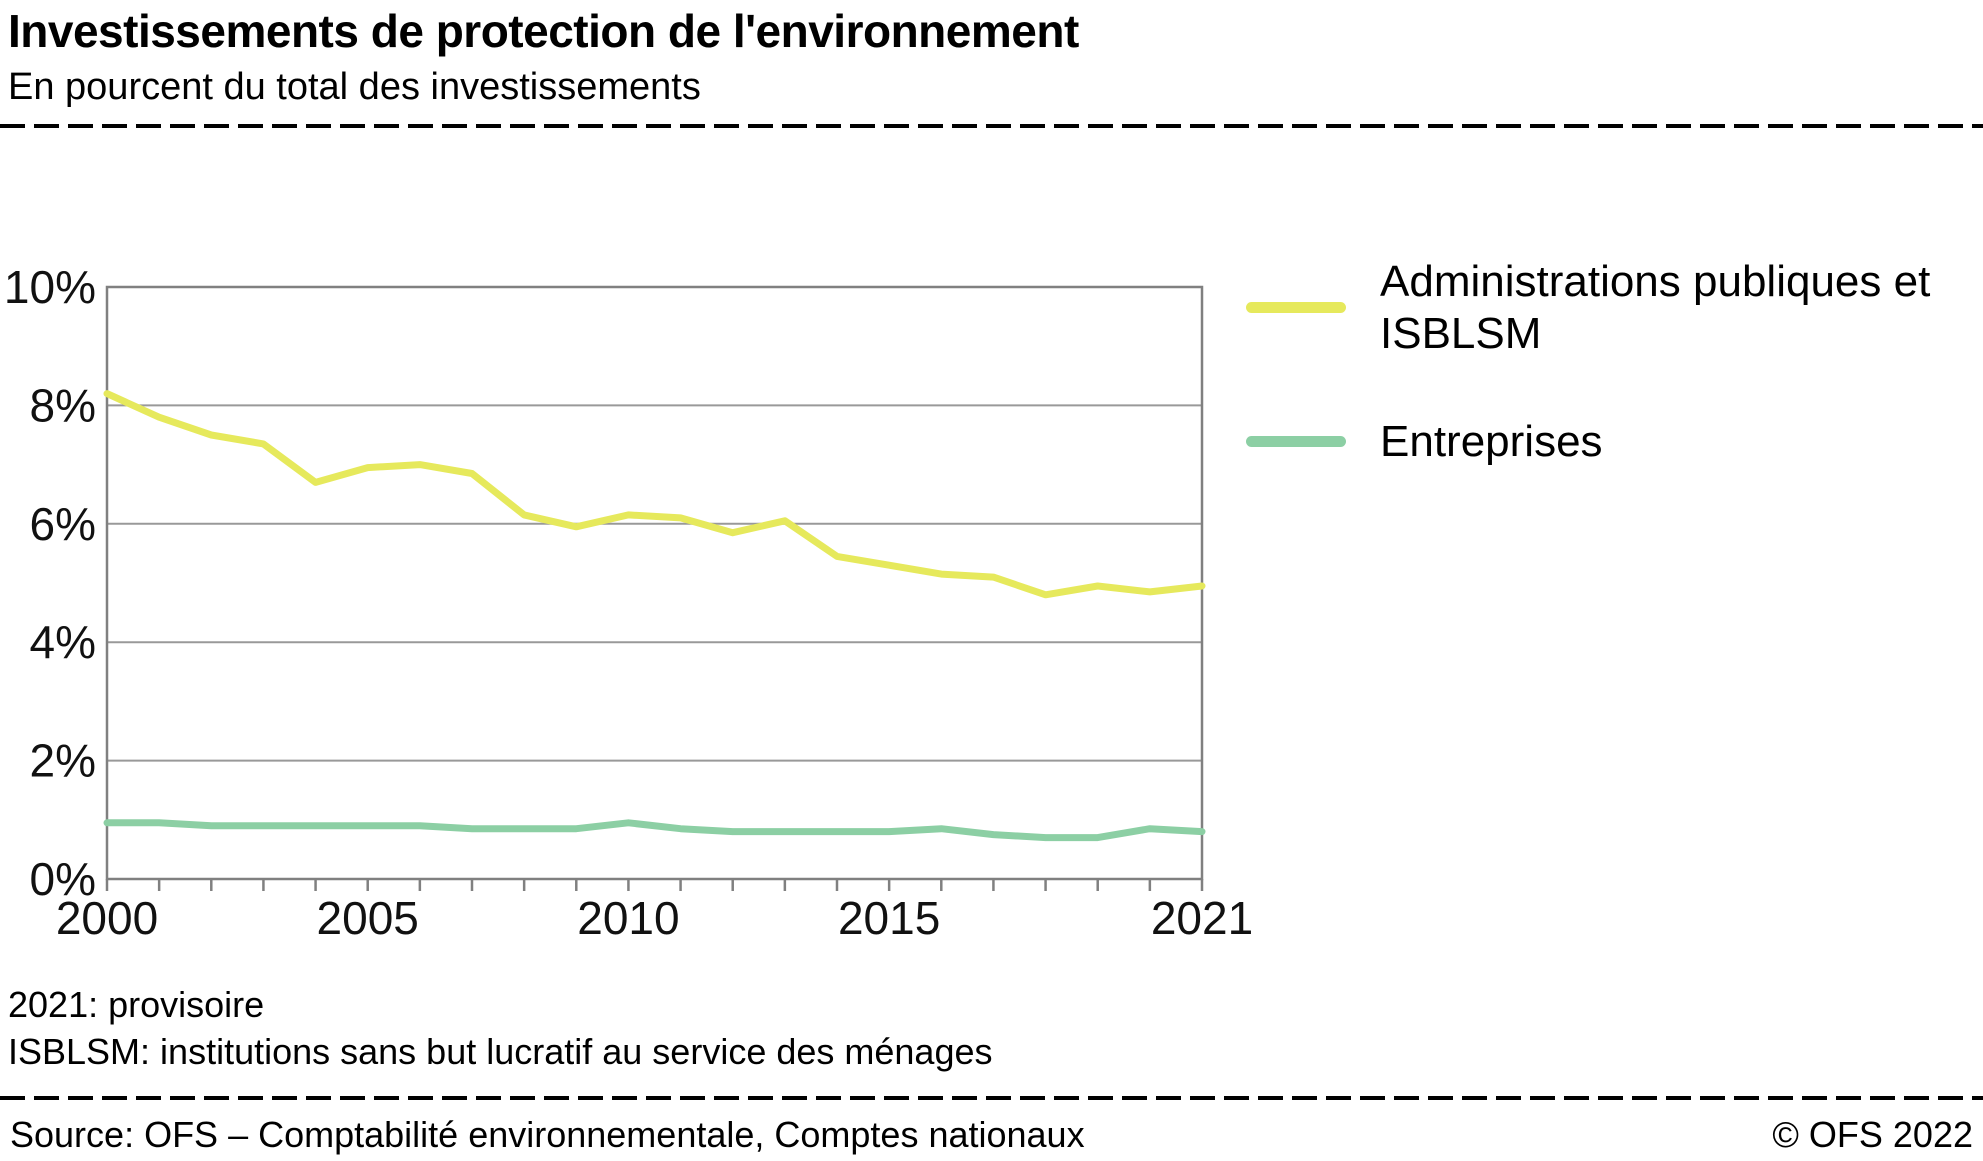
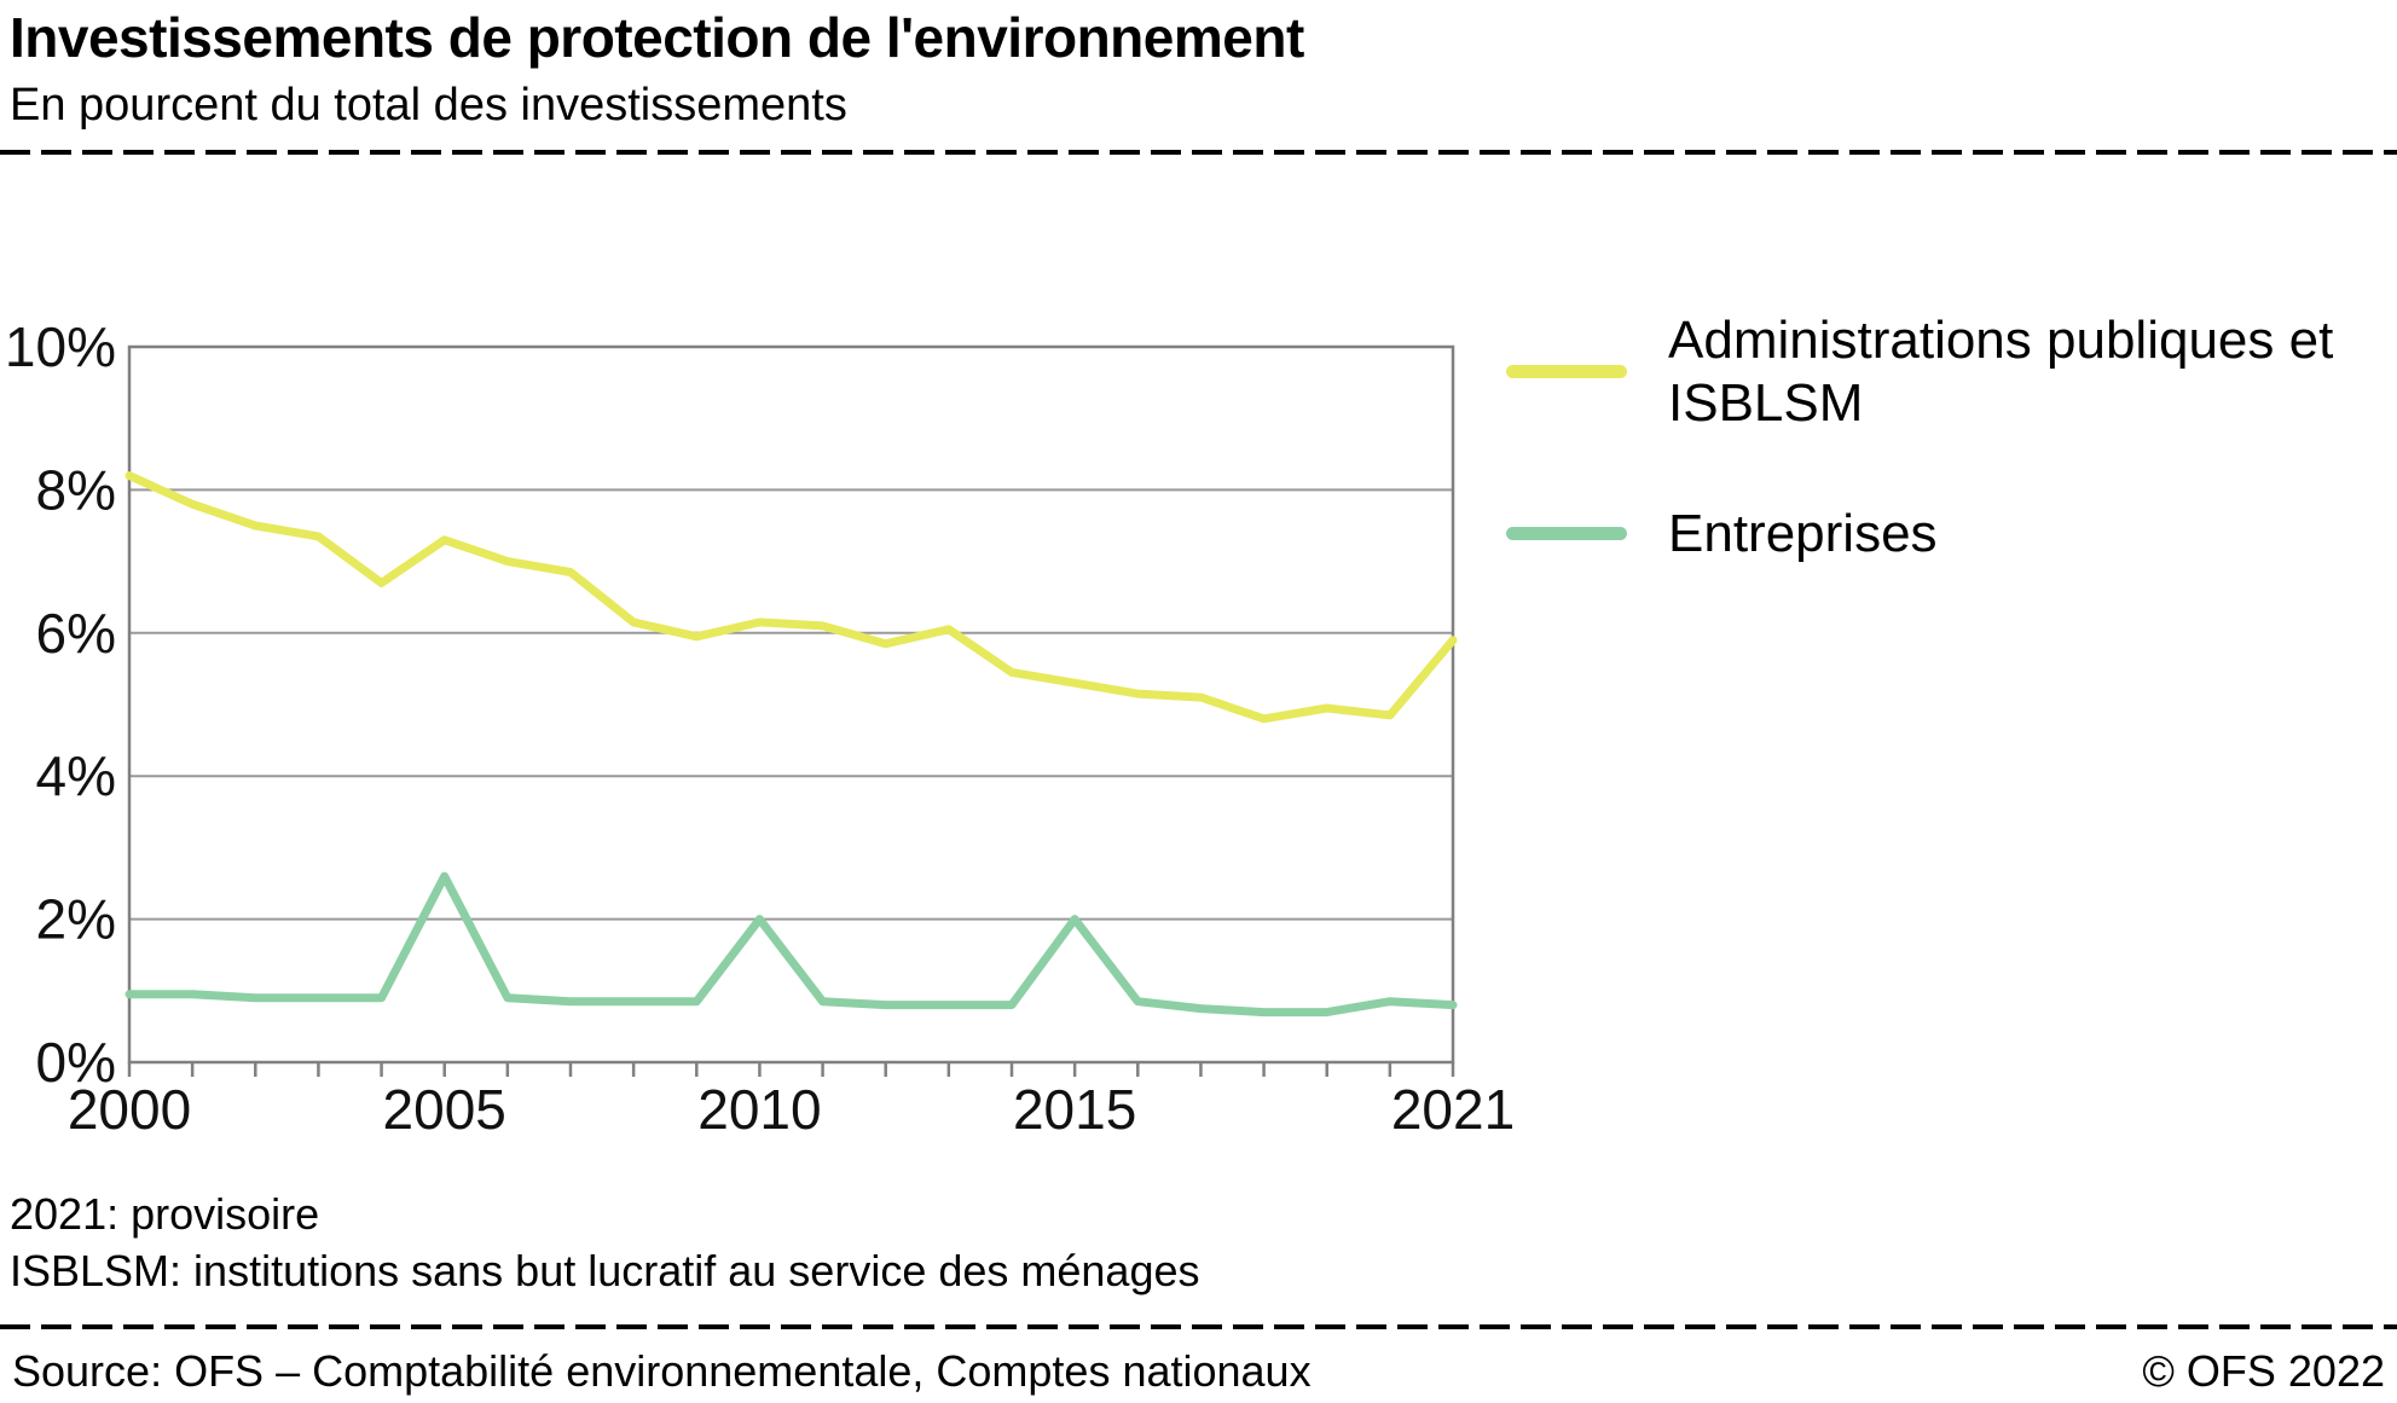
Administrations publiques et ISBLSM/2005: 7.0% -> 7.3%
Entreprises/2005: 0.9% -> 2.6%
Entreprises/2010: 0.9% -> 2.0%
Entreprises/2015: 0.8% -> 2.0%
Administrations publiques et ISBLSM/2021: 5.0% -> 5.9%
